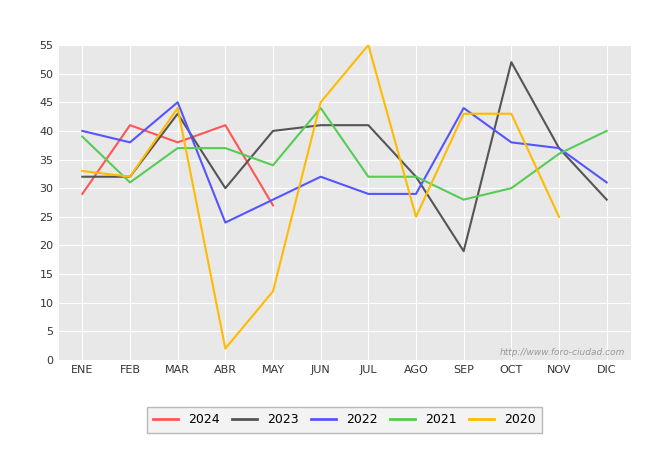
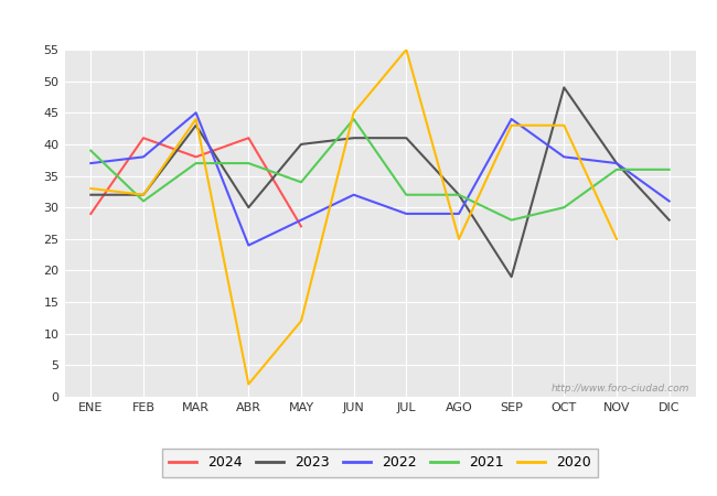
2022/ENE: 40 -> 37
2023/OCT: 52 -> 49
2021/DIC: 40 -> 36
